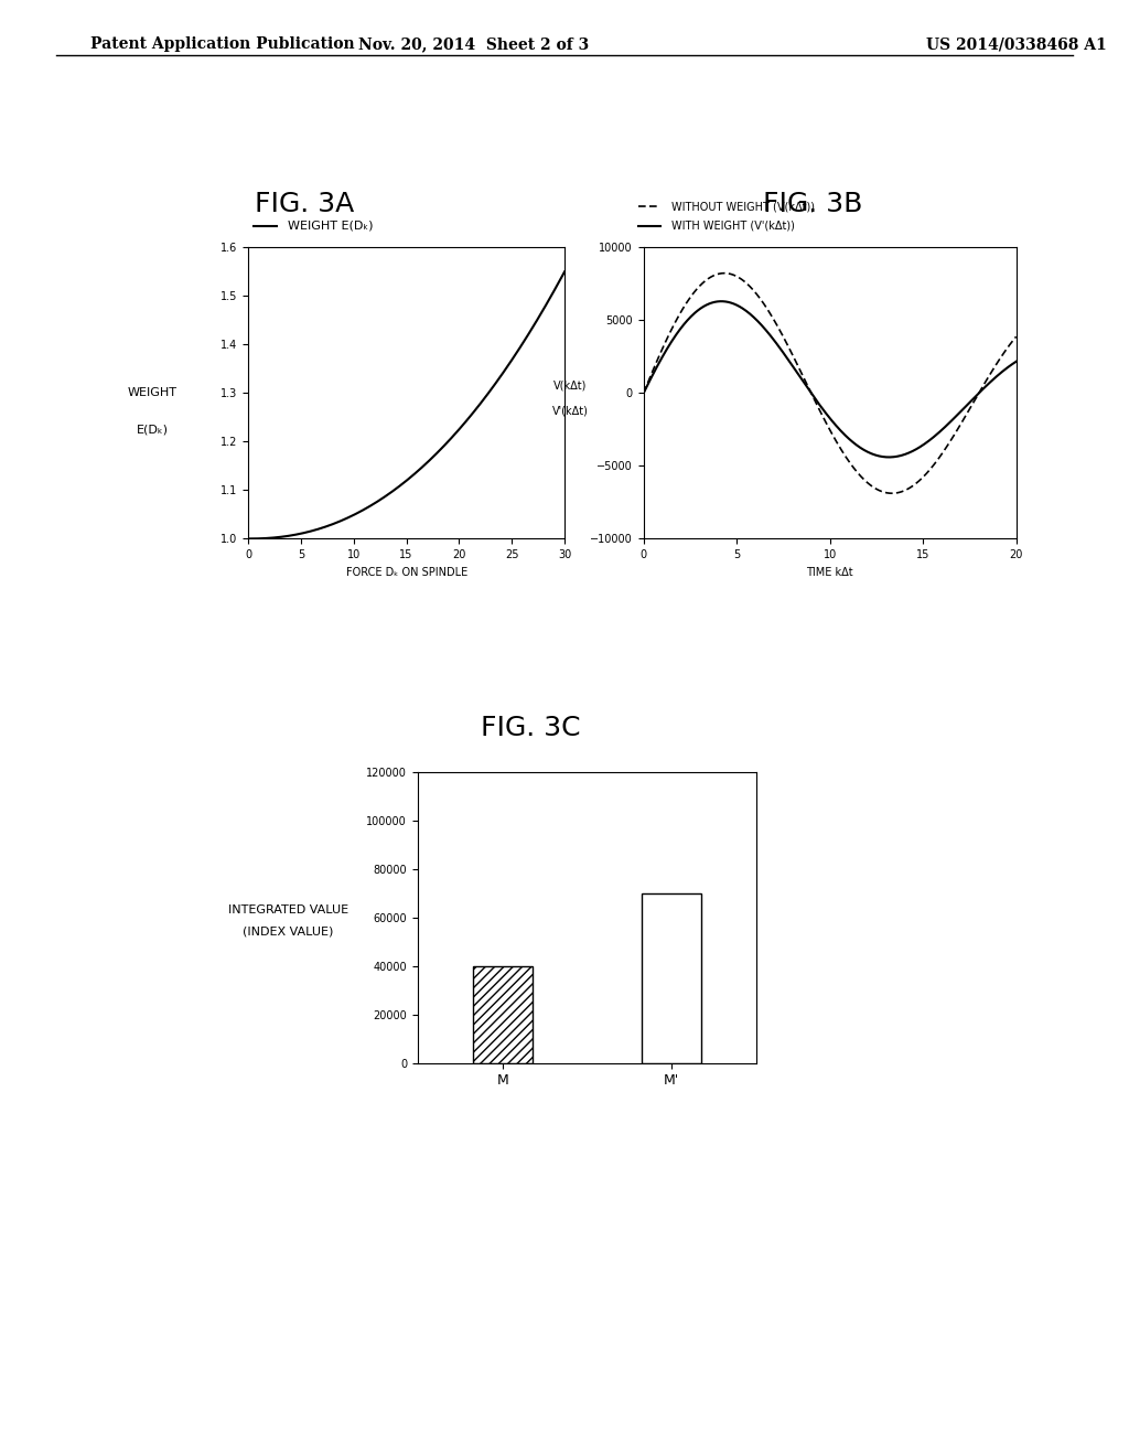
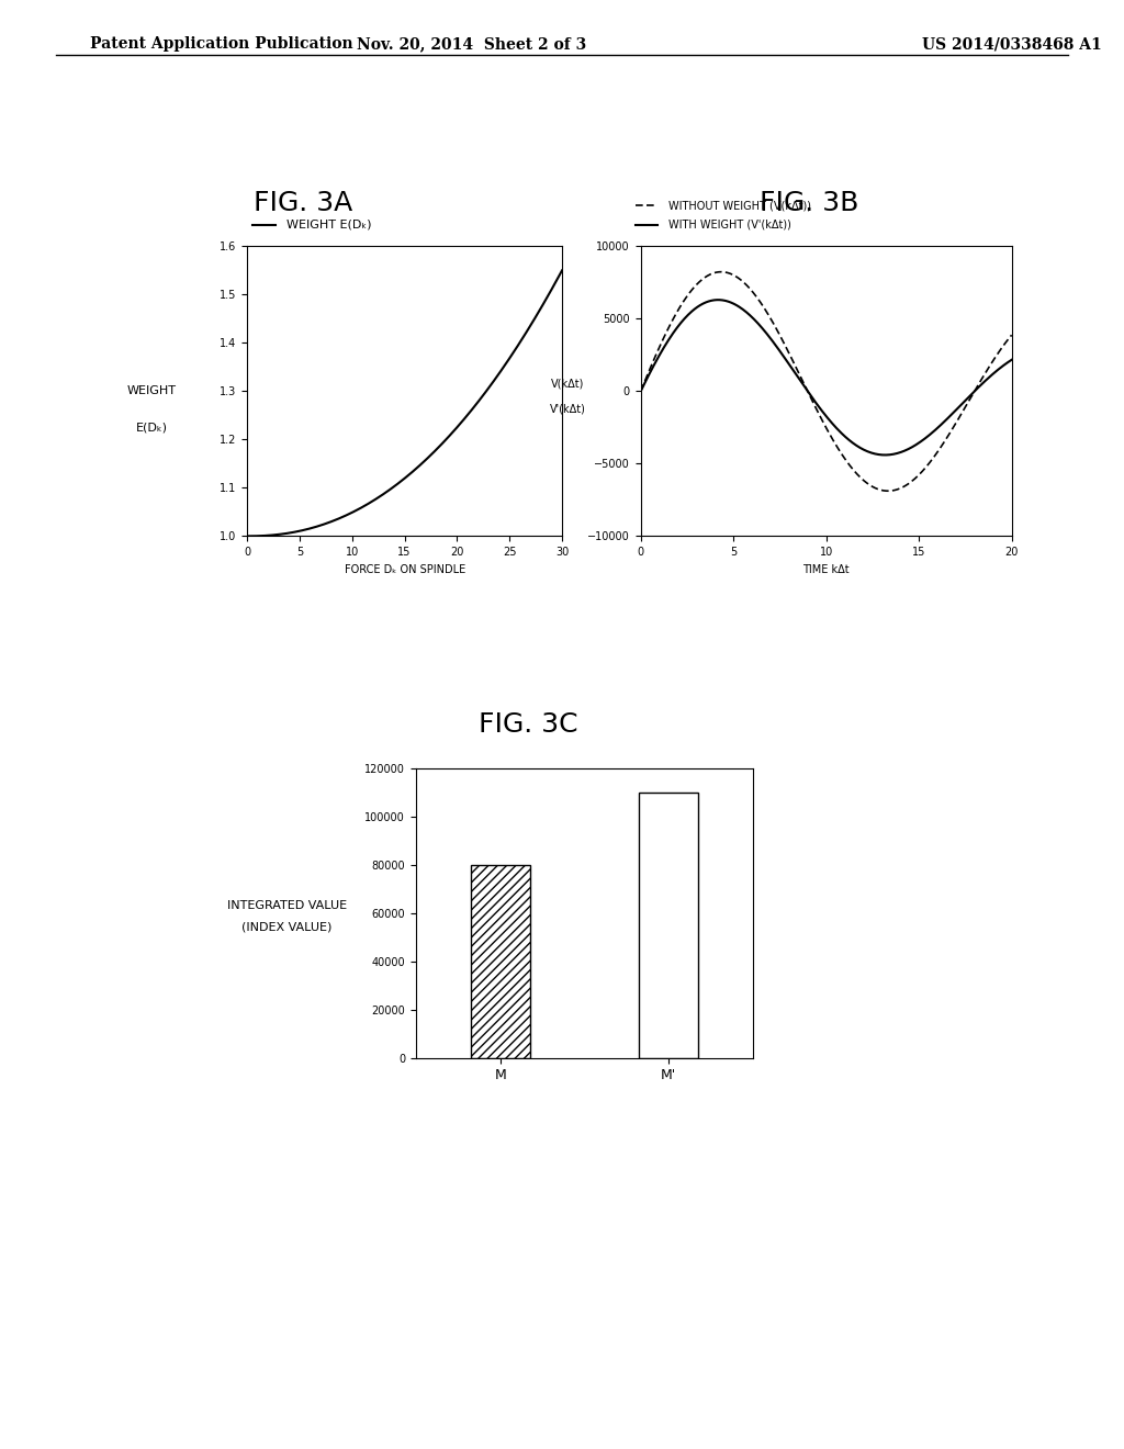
M: 40000 -> 80000
M': 70000 -> 110000
